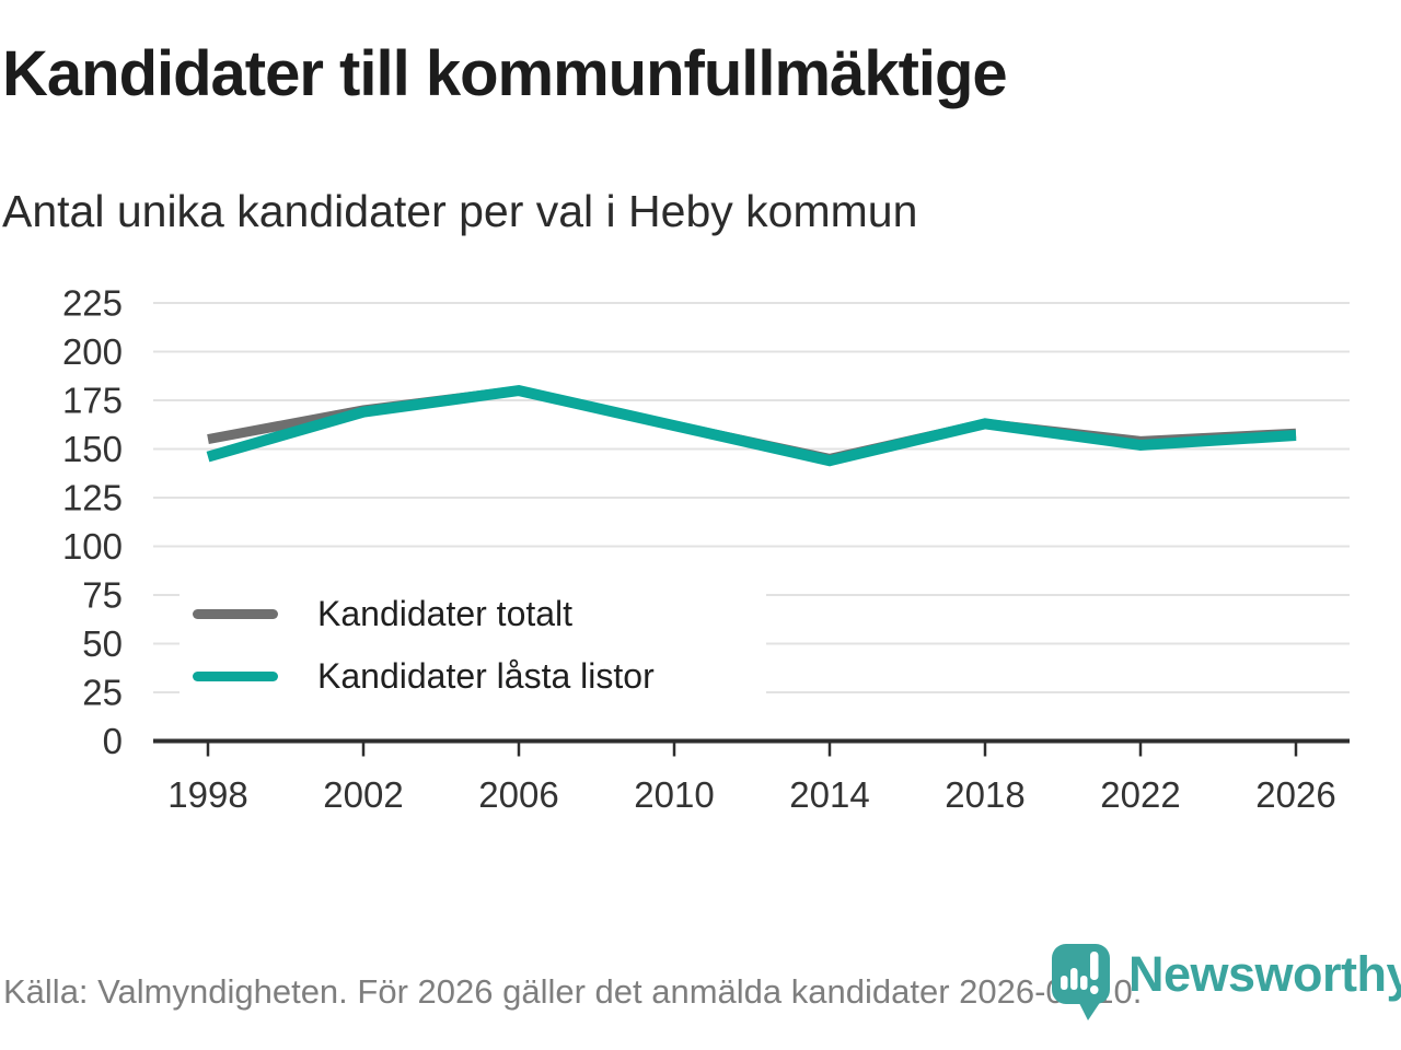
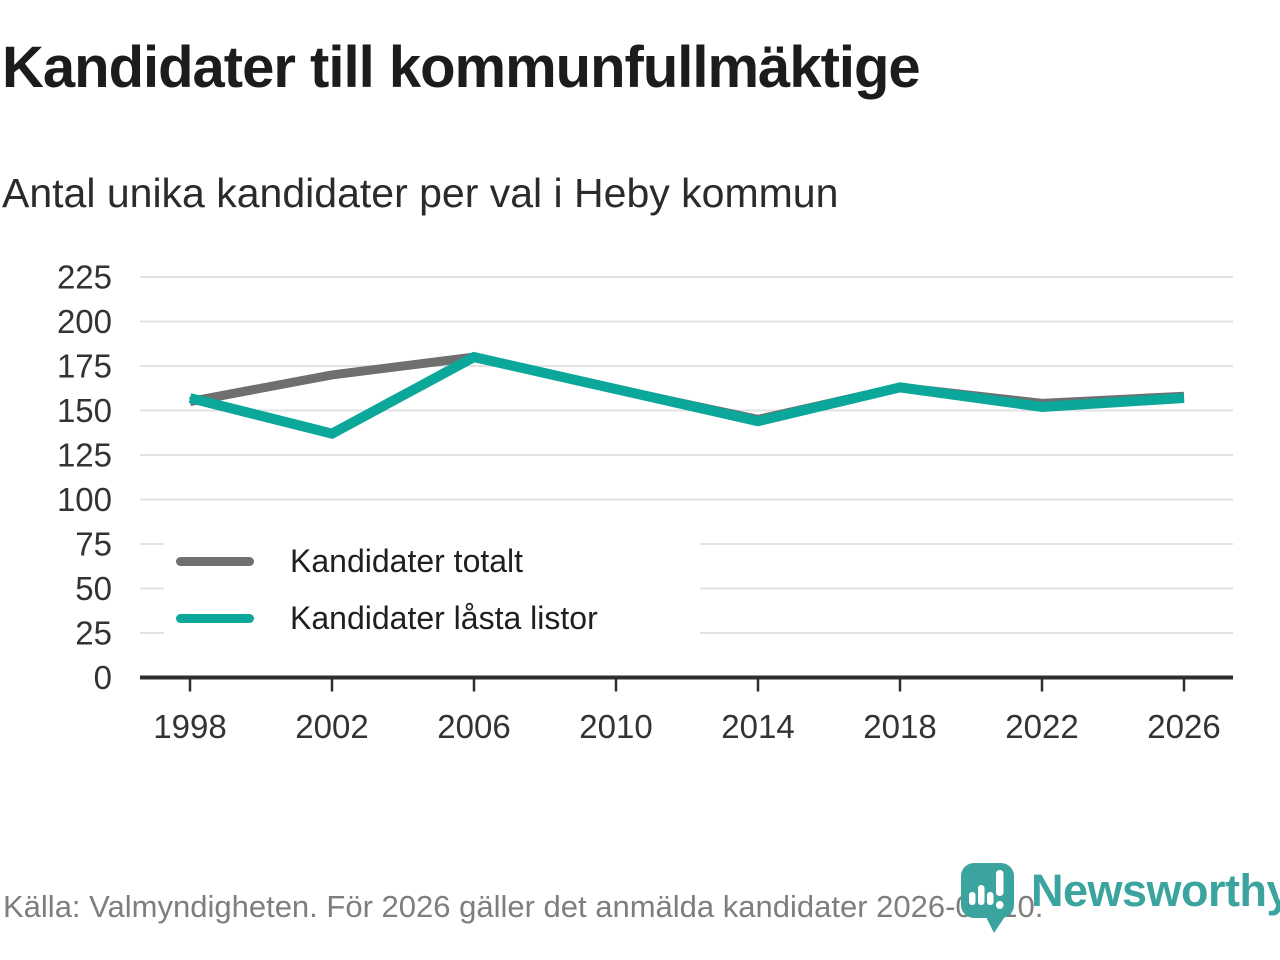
Kandidater låsta listor/1998: 146 -> 157
Kandidater låsta listor/2002: 169 -> 137
